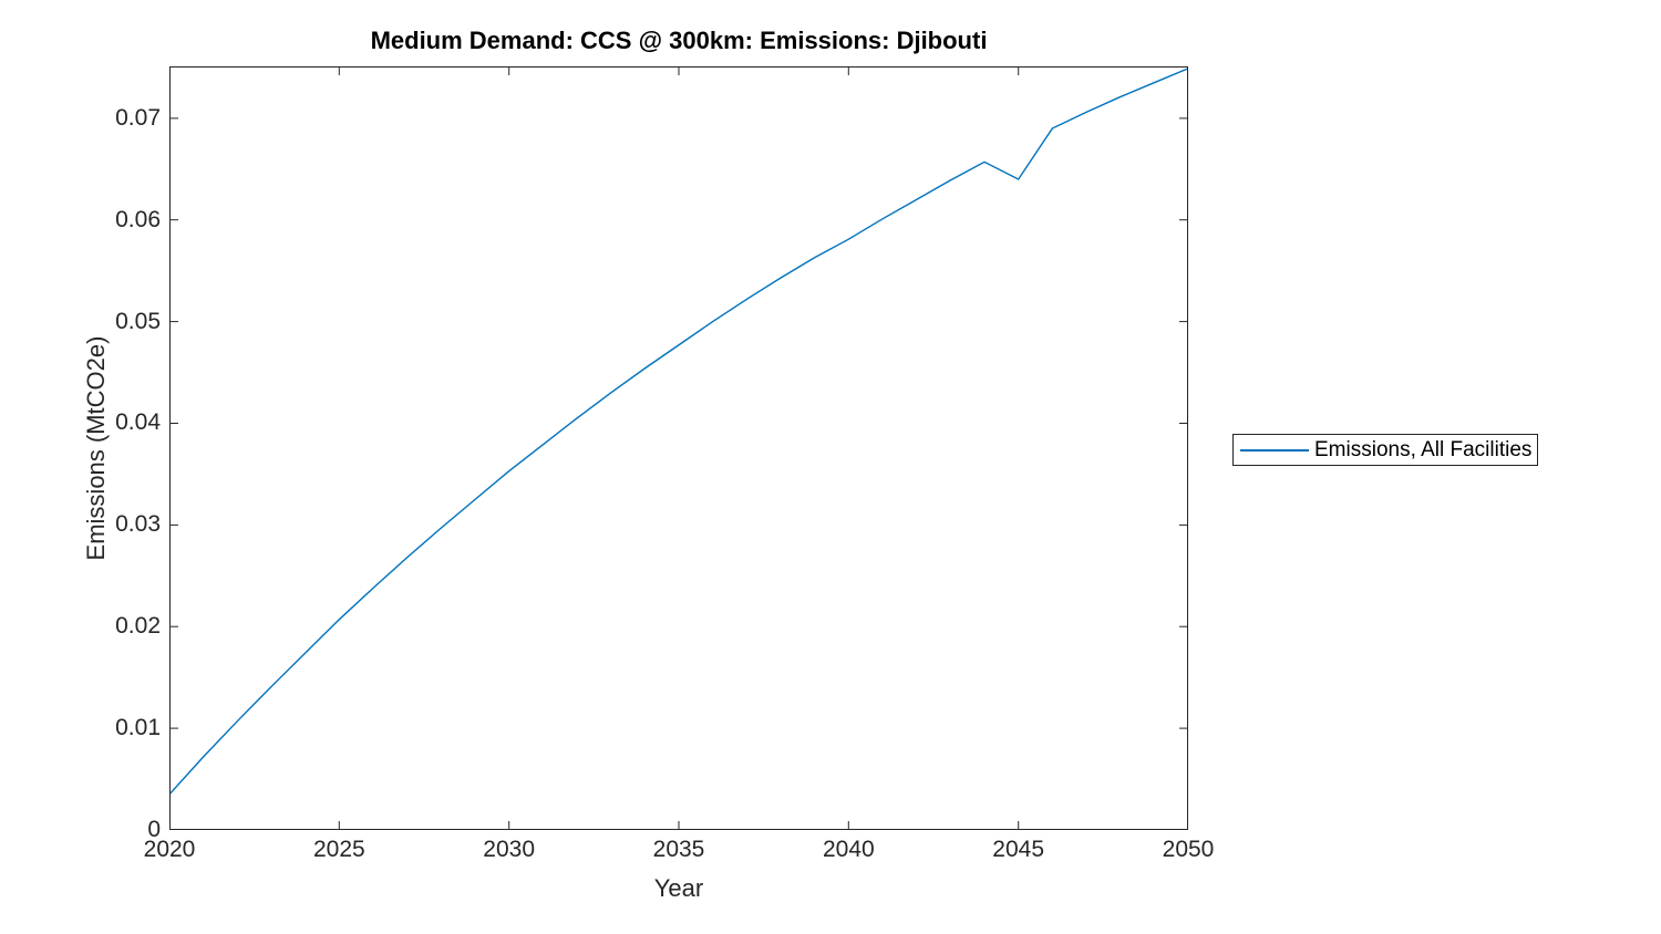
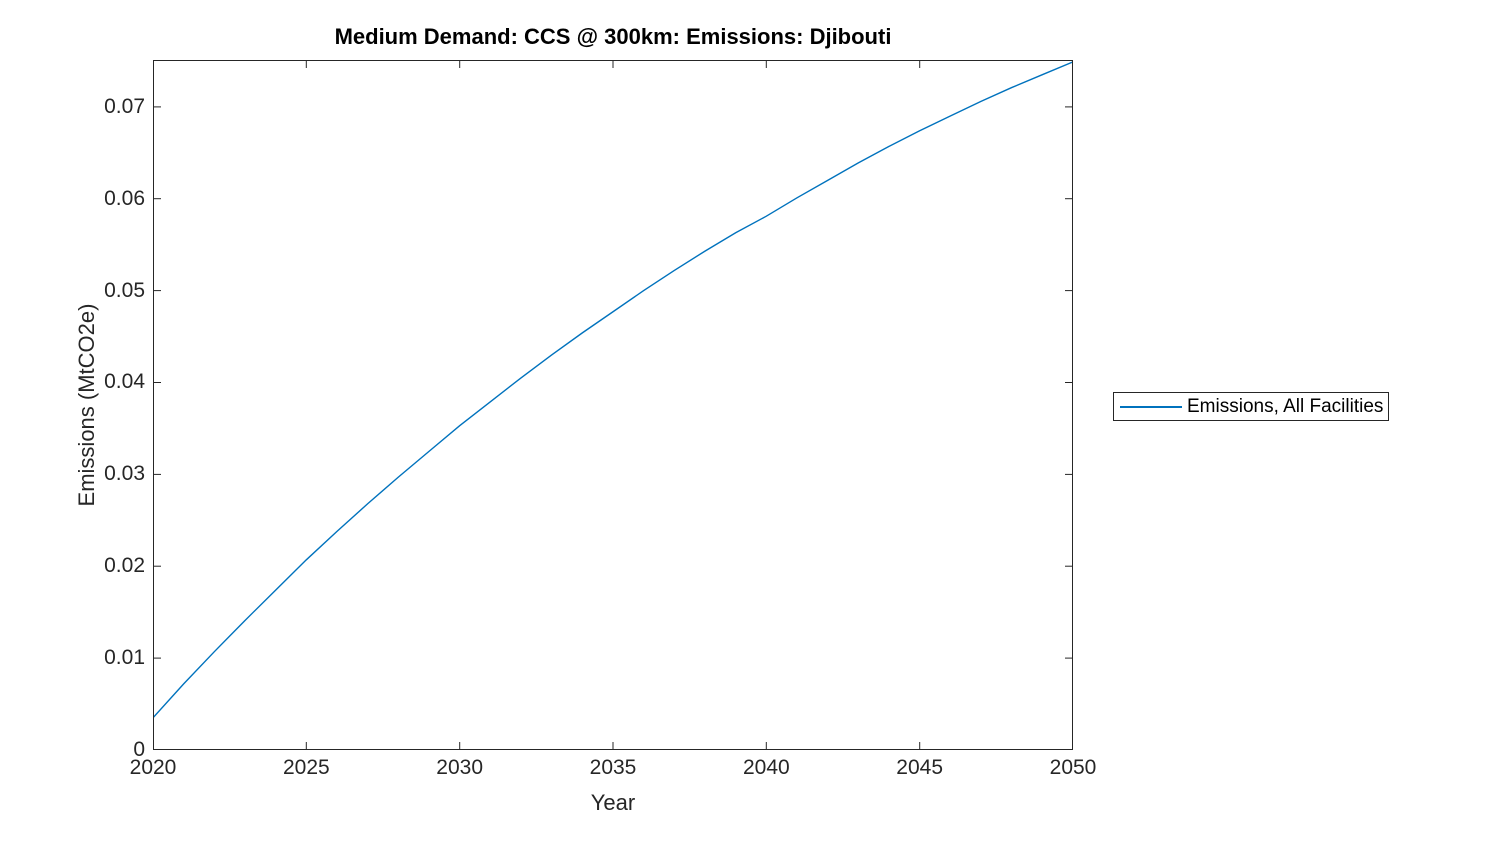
2045: 0.064 -> 0.067
